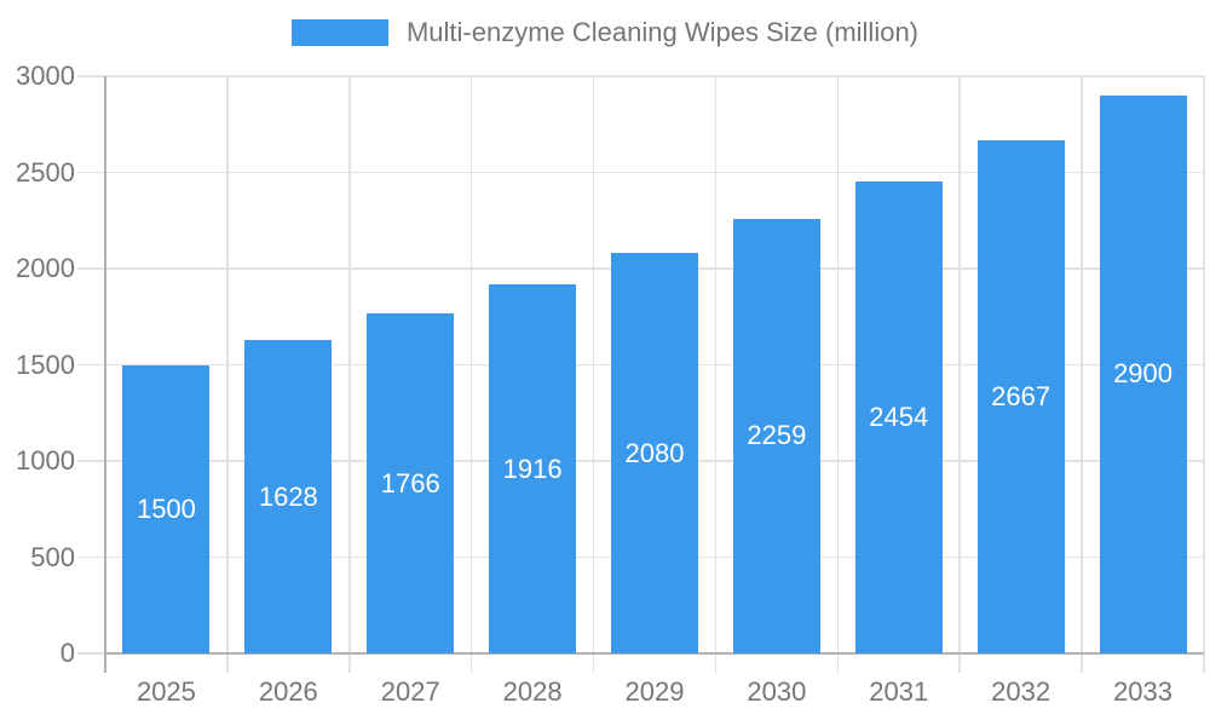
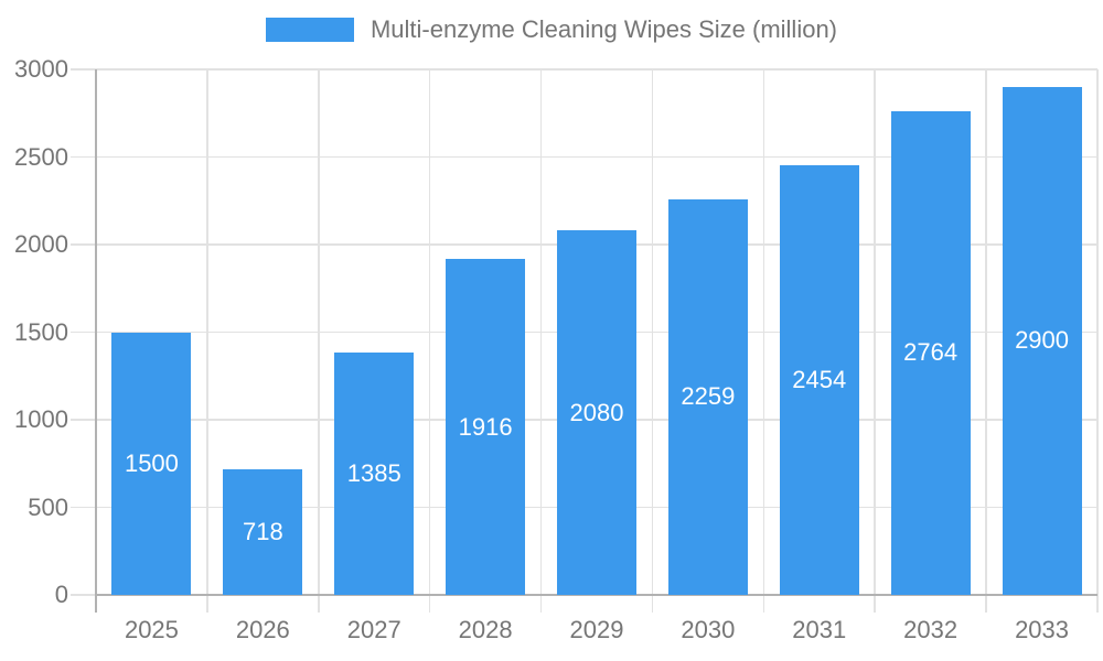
2026: 1628 -> 718
2027: 1766 -> 1385
2032: 2667 -> 2764
